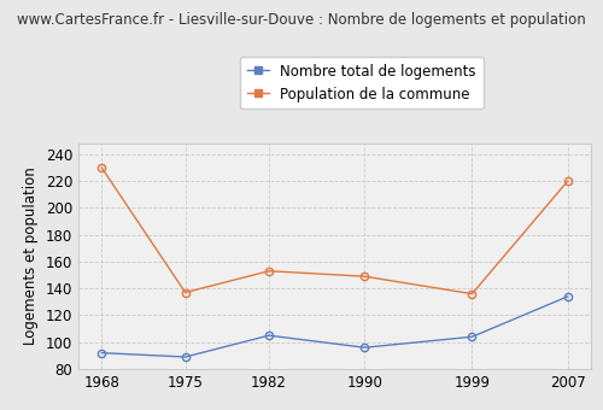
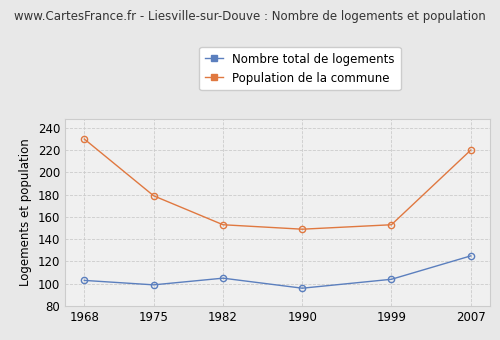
Nombre total de logements/1968: 92 -> 103
Nombre total de logements/1975: 89 -> 99
Population de la commune/1975: 137 -> 179
Population de la commune/1999: 136 -> 153
Nombre total de logements/2007: 134 -> 125
